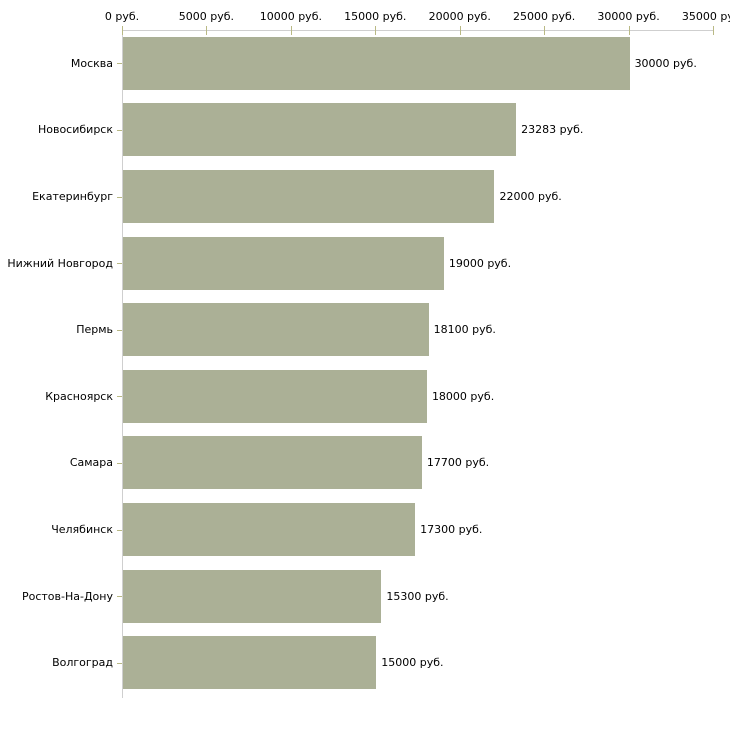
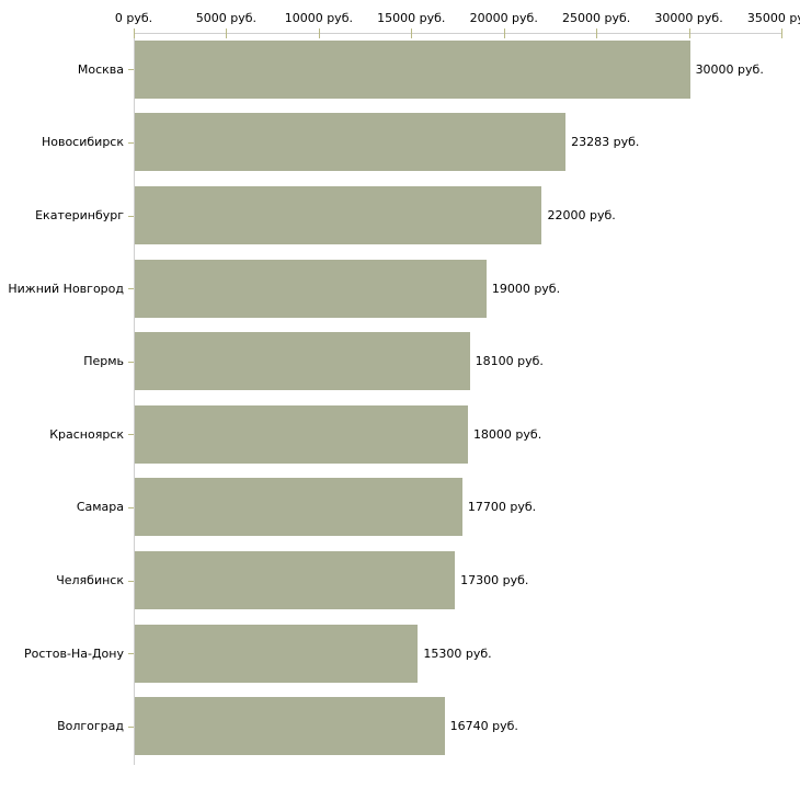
Волгоград: 15000 -> 16740
